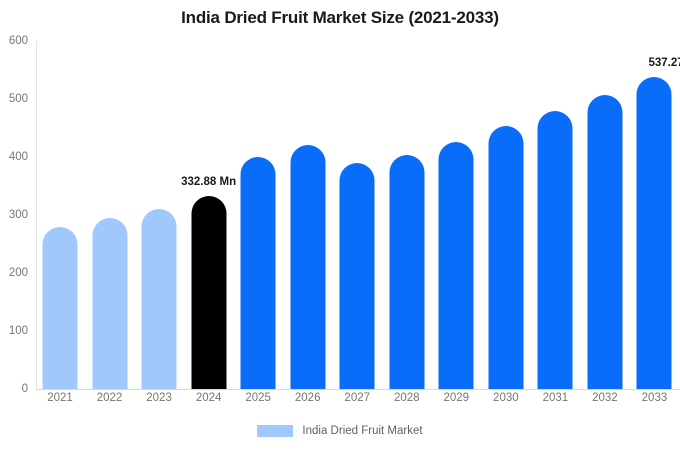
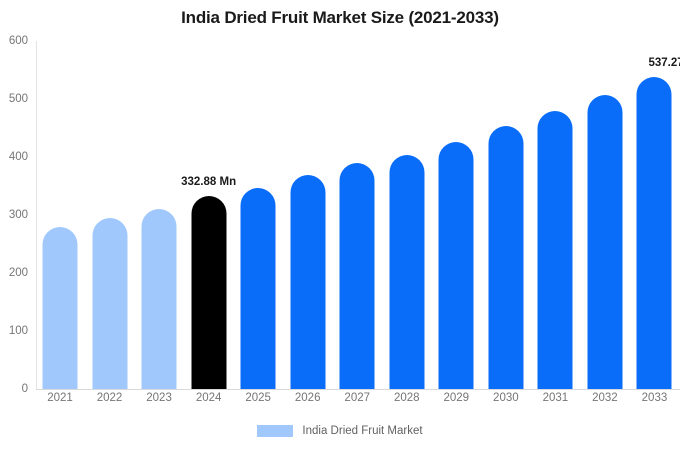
2025: 400 -> 350
2026: 420 -> 370
